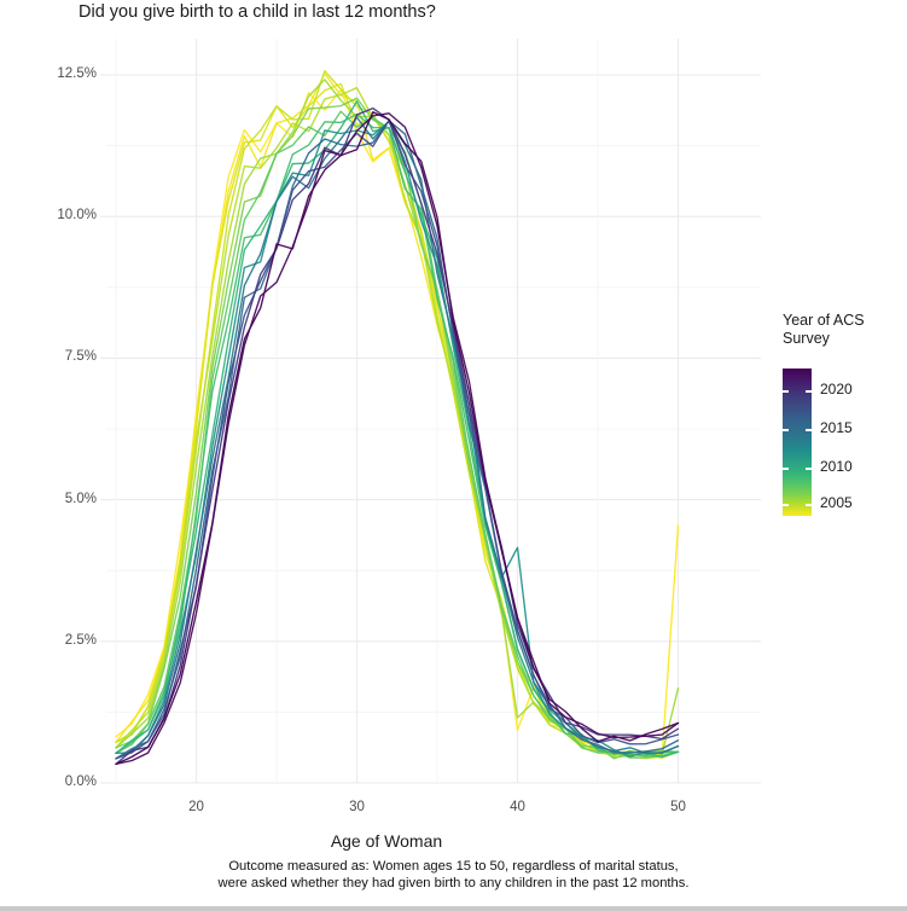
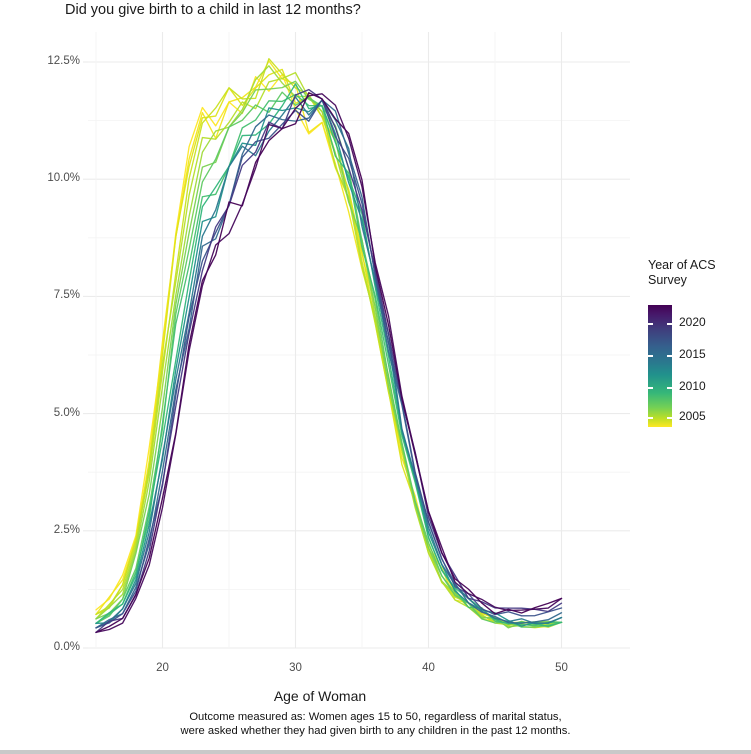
2005/40: 1.0% -> 2.3%
2010/40: 1.2% -> 2.2%
2015/40: 4.2% -> 2.5%
2005/50: 4.4% -> 0.5%
2010/50: 1.6% -> 0.5%
